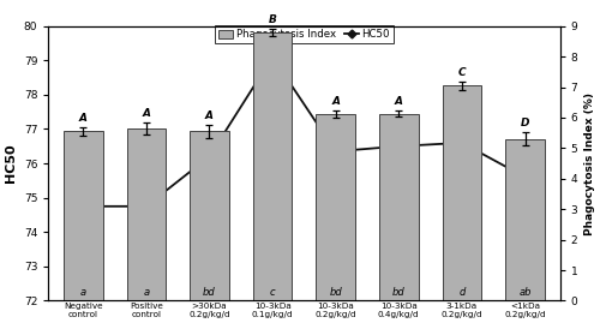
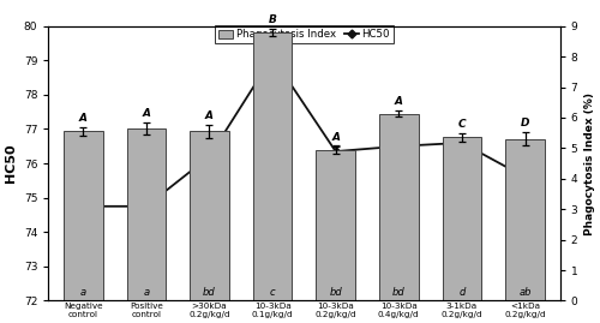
Phagocytosis Index/10-3kDa 0.2g/kg/d: 6.10 -> 4.95
Phagocytosis Index/3-1kDa 0.2g/kg/d: 7.05 -> 5.35
